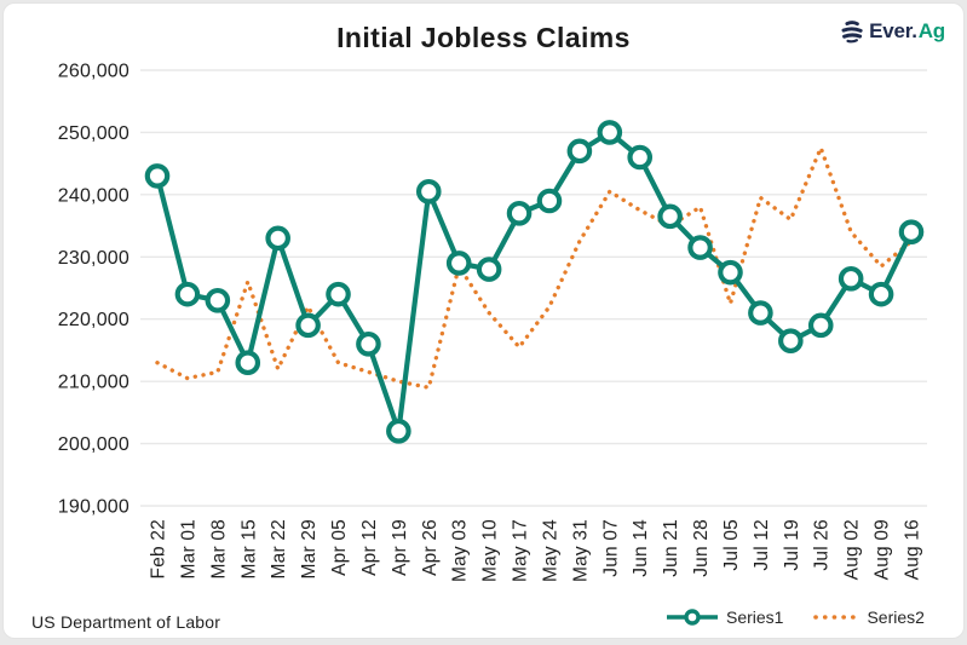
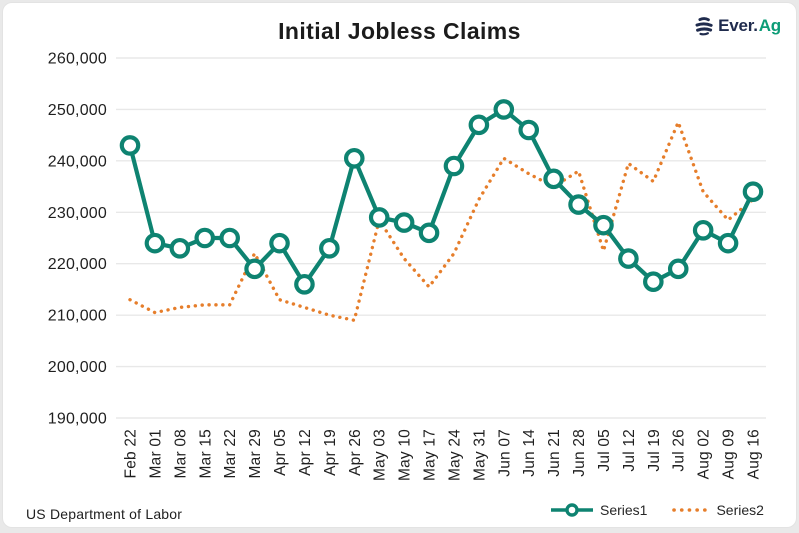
Series1/Mar 15: 213000 -> 225000
Series2/Mar 15: 226000 -> 212000
Series1/Mar 22: 233000 -> 225000
Series1/Apr 19: 202000 -> 223000
Series1/May 17: 237000 -> 226000
